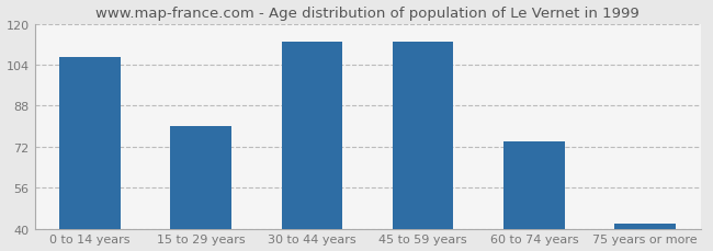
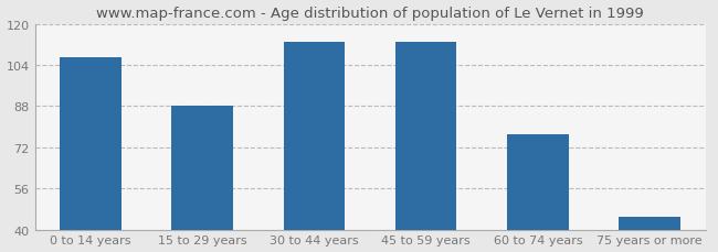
15 to 29 years: 80 -> 88
60 to 74 years: 74 -> 77
75 years or more: 42 -> 45
